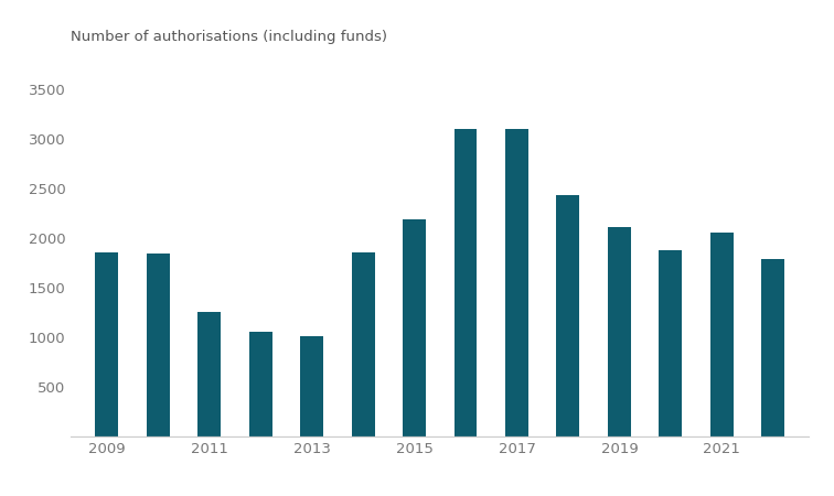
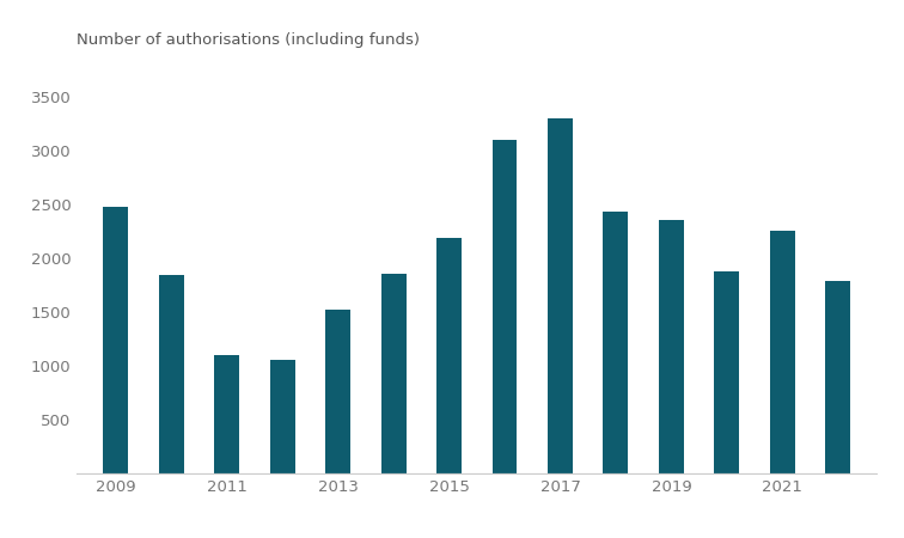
2009: 1850 -> 2480
2011: 1260 -> 1100
2013: 1010 -> 1520
2017: 3100 -> 3300
2019: 2110 -> 2360
2021: 2060 -> 2260
